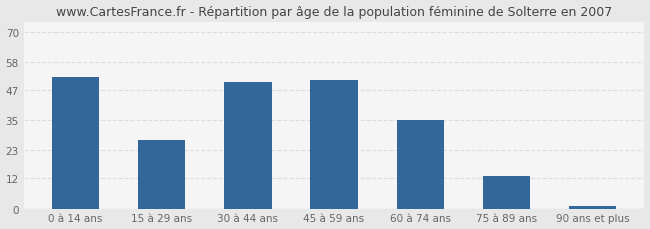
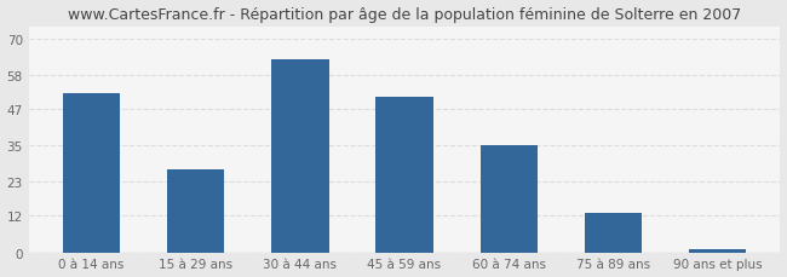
30 à 44 ans: 50 -> 63
